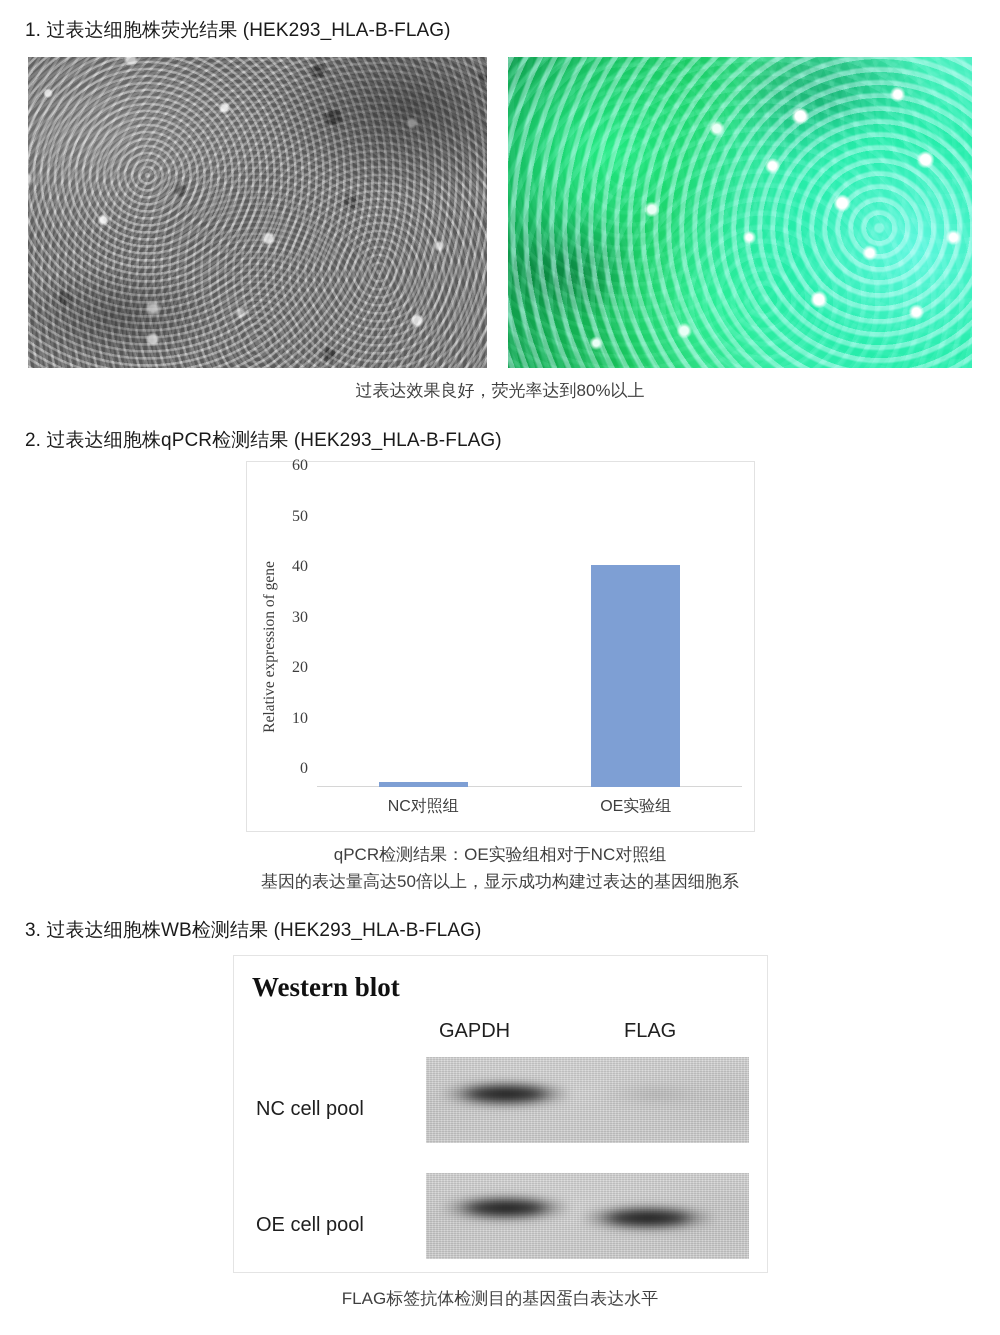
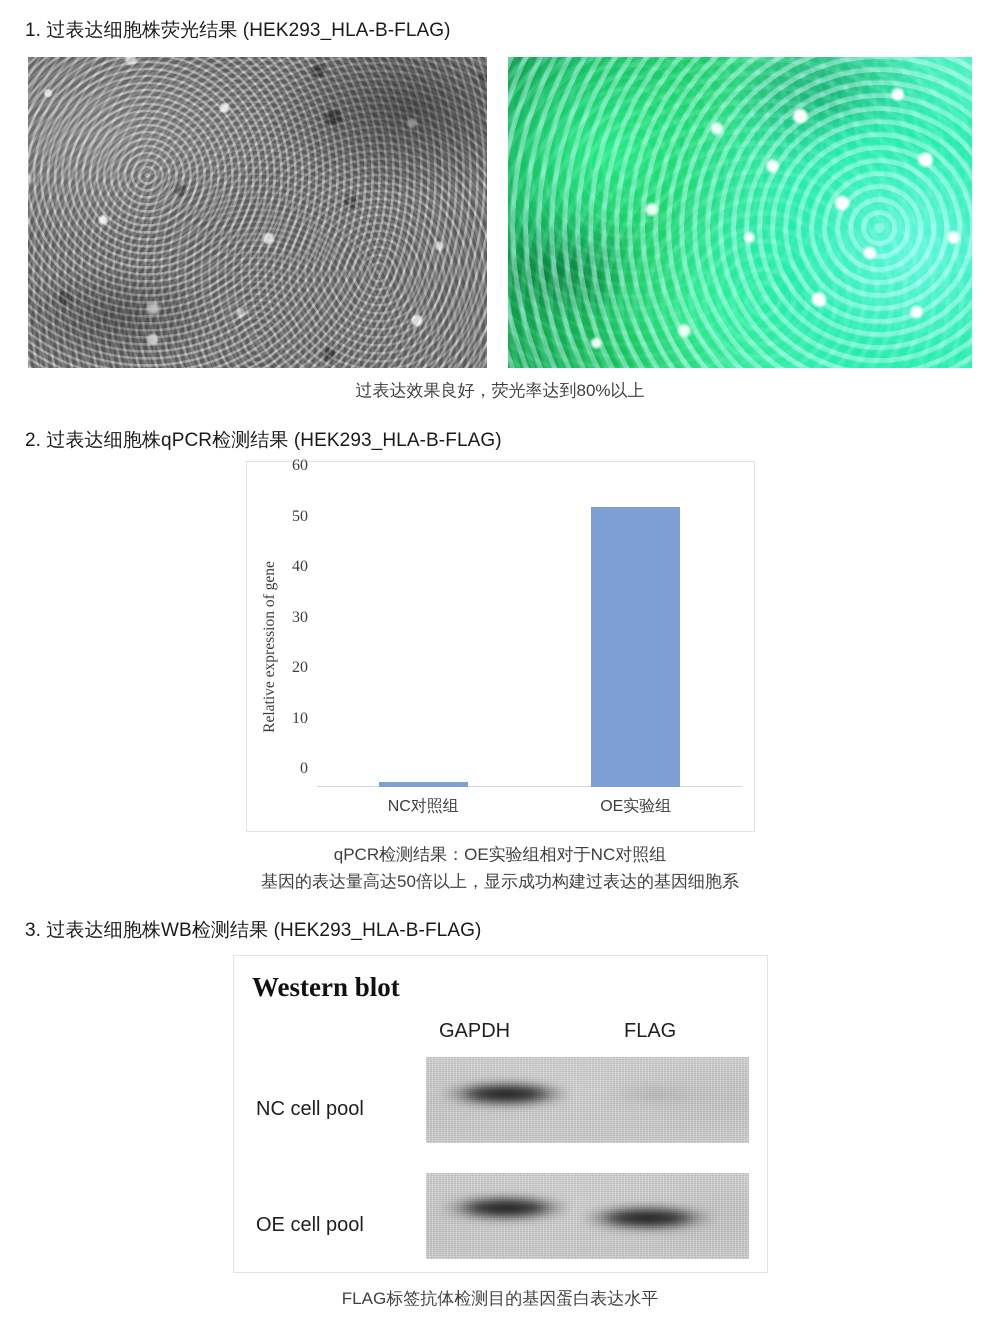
OE实验组: 44 -> 56
